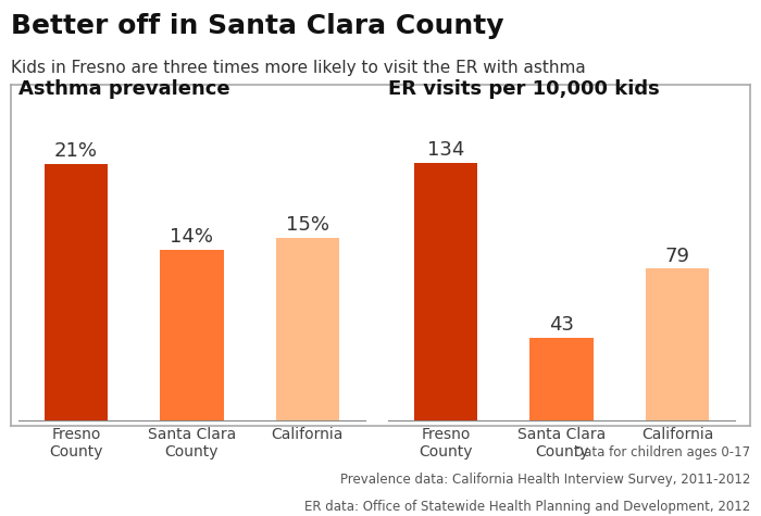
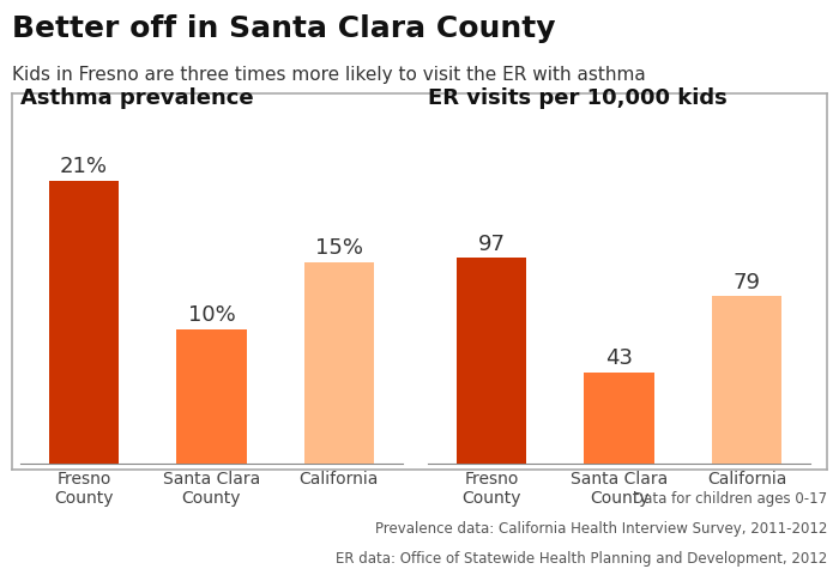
Asthma prevalence/Santa Clara County: 14% -> 10%
ER visits per 10,000 kids/Fresno County: 134 -> 97
